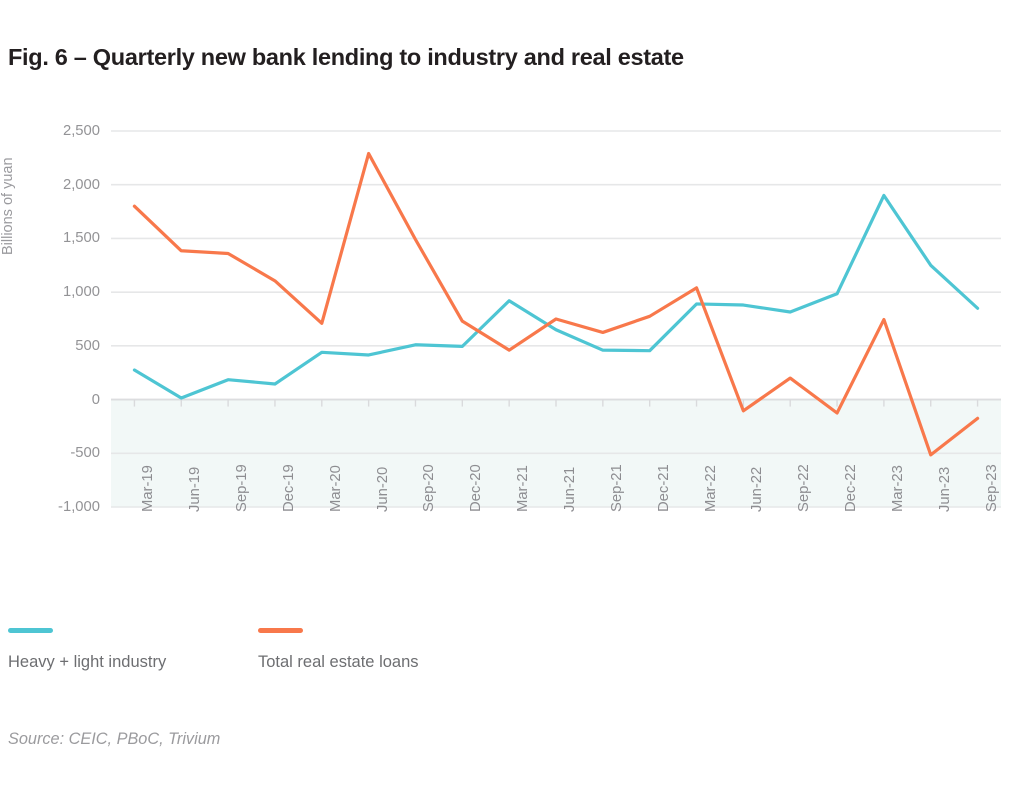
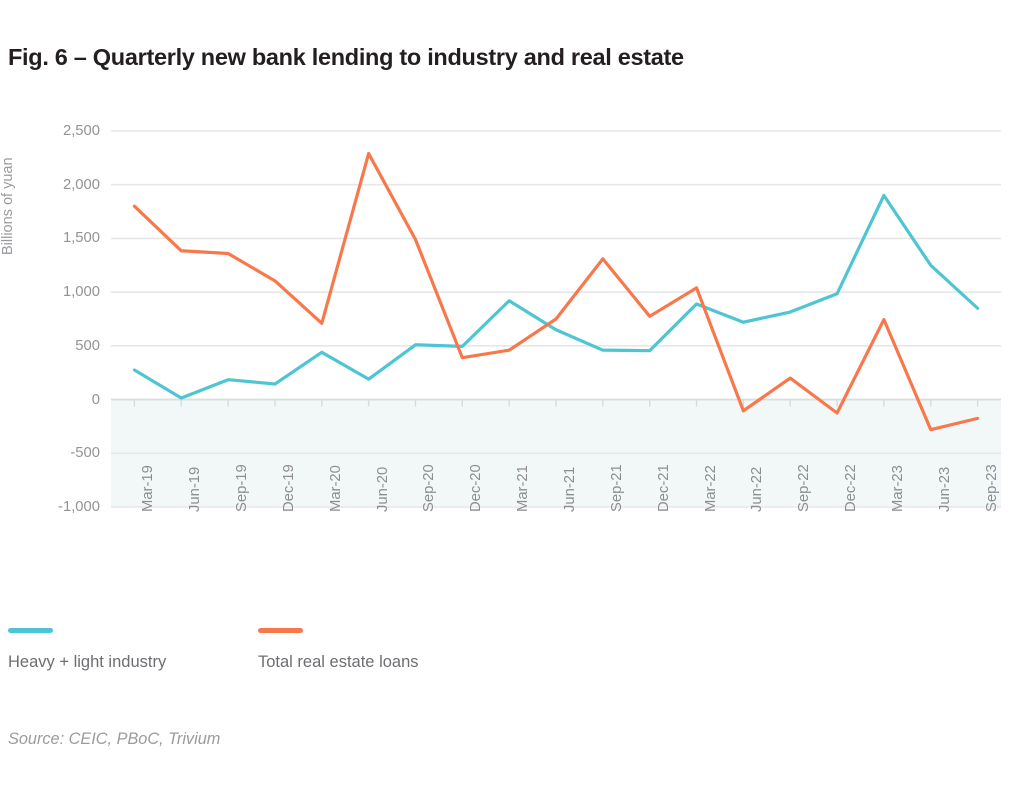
Heavy + light industry/Jun-20: 420 -> 190
Total real estate loans/Dec-20: 730 -> 390
Total real estate loans/Sep-21: 620 -> 1310
Heavy + light industry/Jun-22: 880 -> 720
Total real estate loans/Jun-23: -520 -> -280
